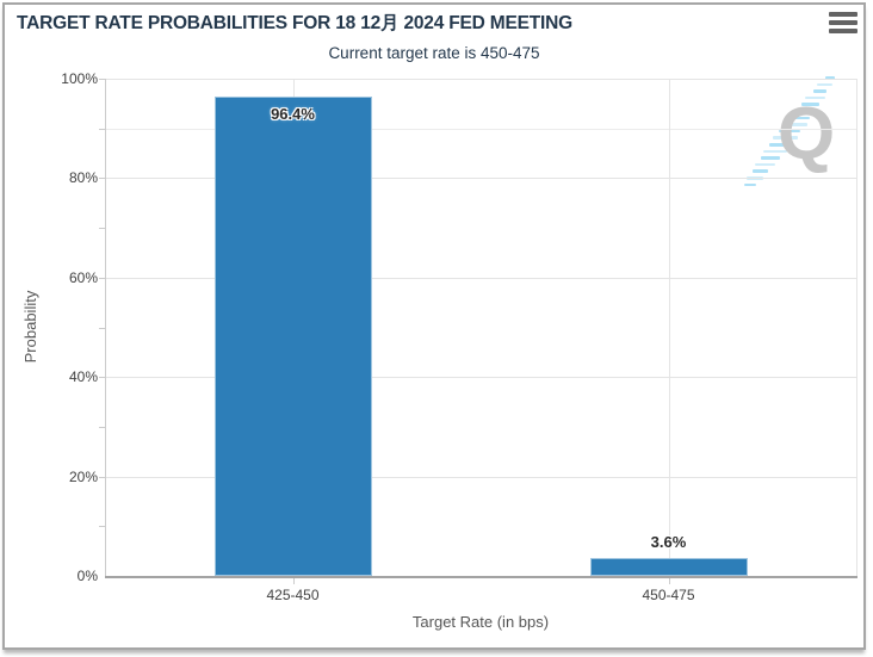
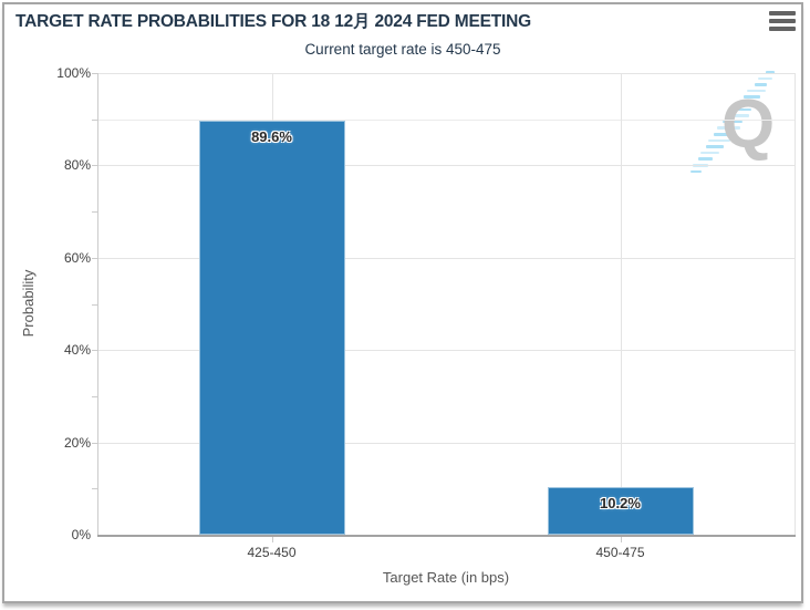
425-450: 96.4% -> 89.6%
450-475: 3.6% -> 10.2%
